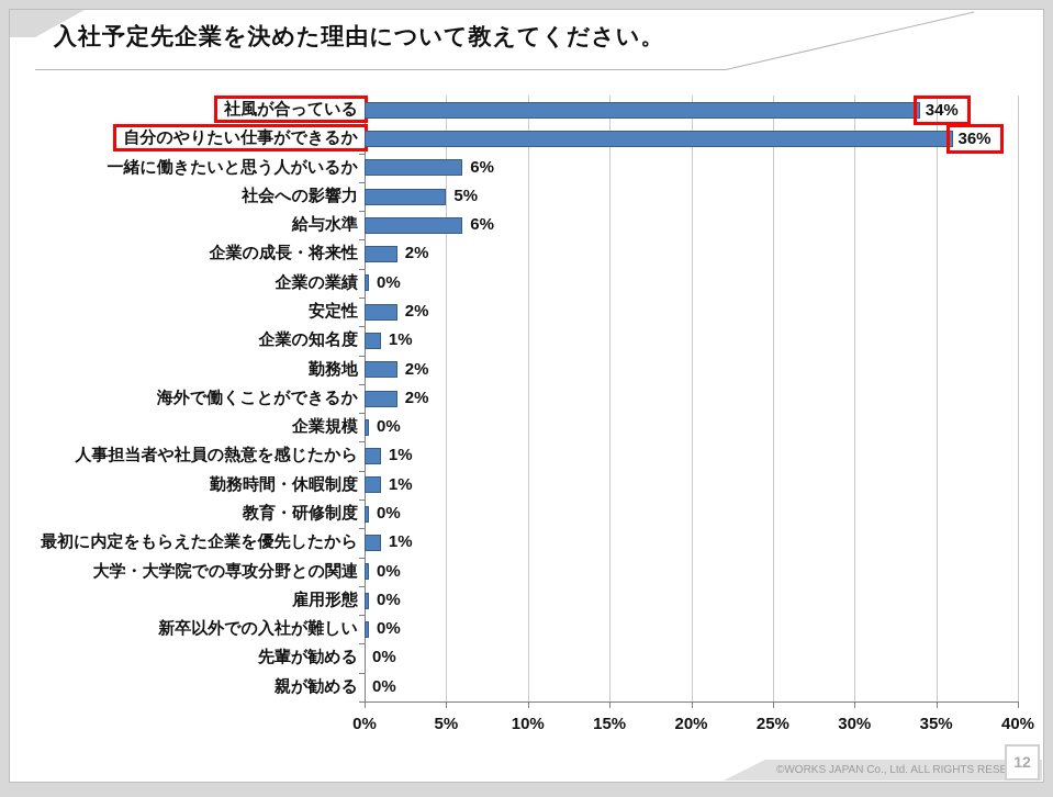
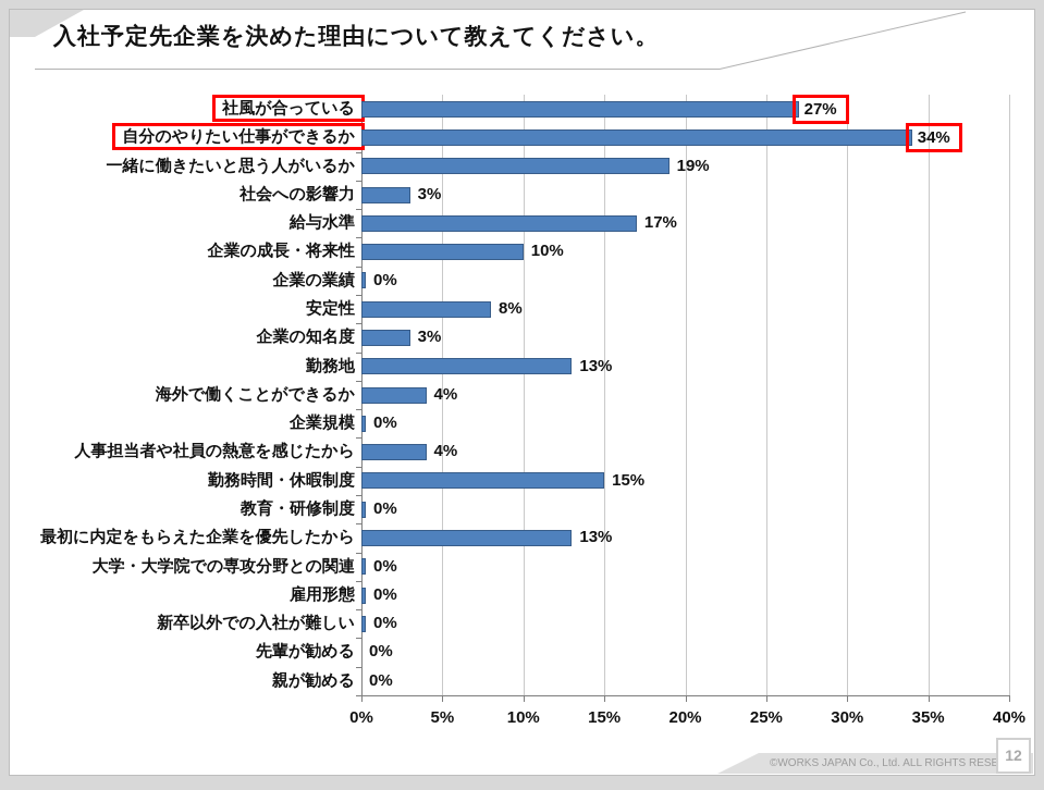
社風が合っている: 34% -> 27%
自分のやりたい仕事ができるか: 36% -> 34%
一緒に働きたいと思う人がいるか: 6% -> 19%
社会への影響力: 5% -> 3%
給与水準: 6% -> 17%
企業の成長・将来性: 2% -> 10%
安定性: 2% -> 8%
企業の知名度: 1% -> 3%
勤務地: 2% -> 13%
海外で働くことができるか: 2% -> 4%
人事担当者や社員の熱意を感じたから: 1% -> 4%
勤務時間・休暇制度: 1% -> 15%
最初に内定をもらえた企業を優先したから: 1% -> 13%
